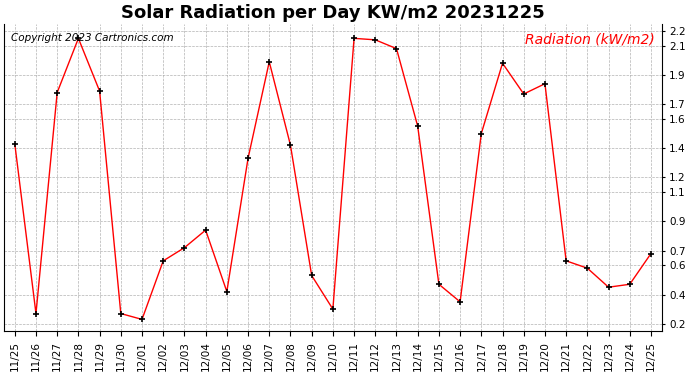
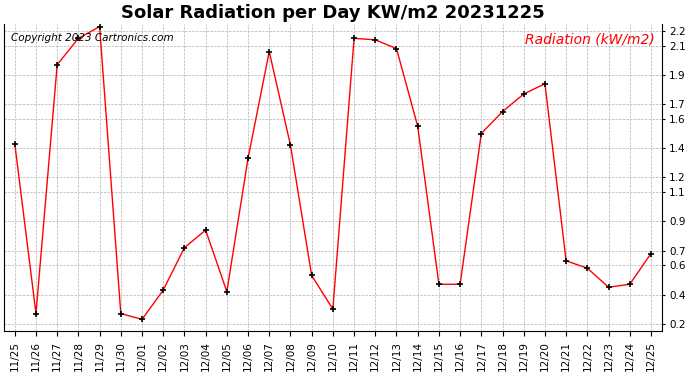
11/27: 1.78 -> 1.97
11/29: 1.79 -> 2.23
12/02: 0.63 -> 0.43
12/07: 1.99 -> 2.06
12/16: 0.35 -> 0.47
12/18: 1.98 -> 1.65
